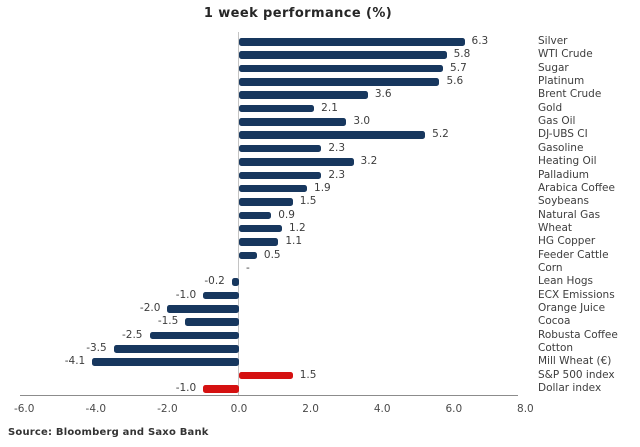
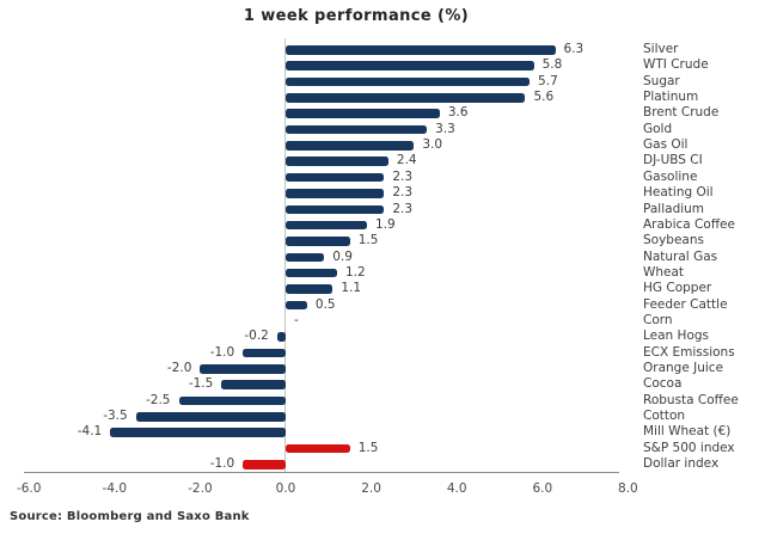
Gold: 2.1 -> 3.3
DJ-UBS CI: 5.2 -> 2.4
Heating Oil: 3.2 -> 2.3
